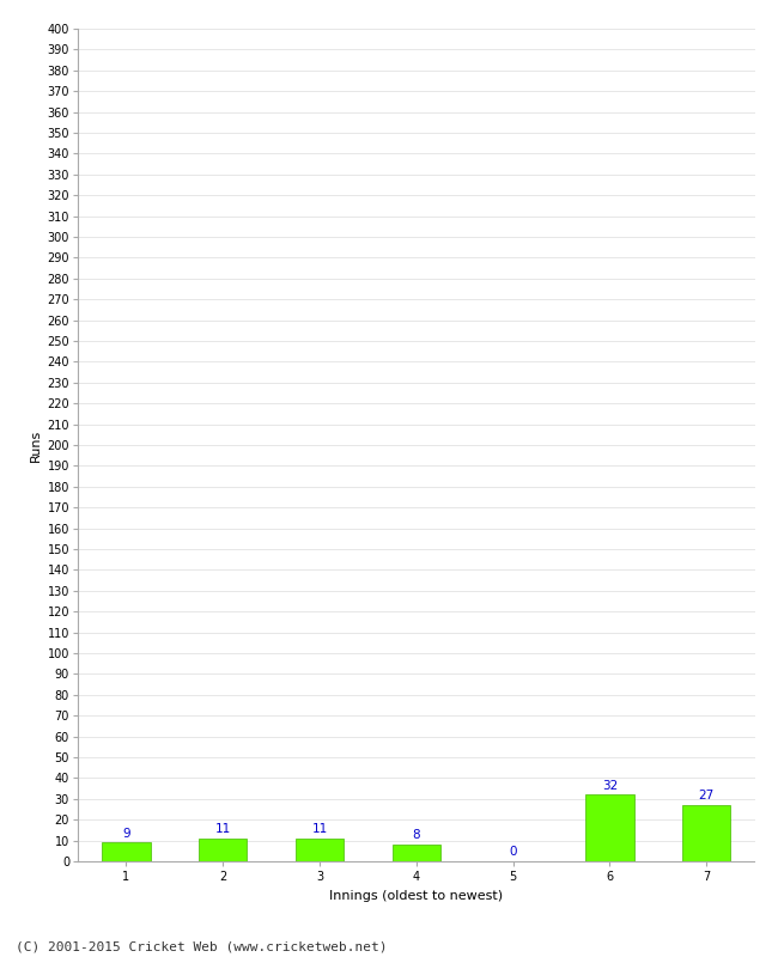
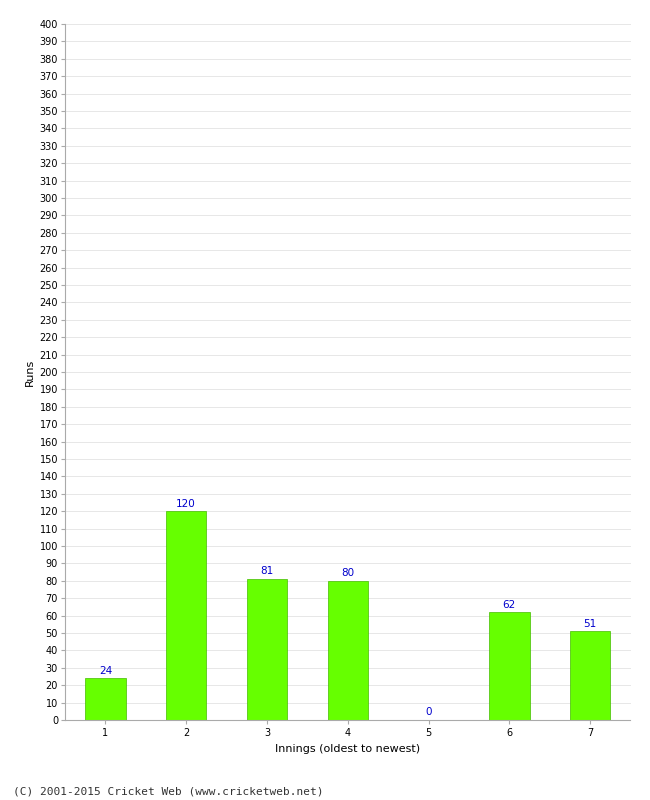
1: 9 -> 24
2: 11 -> 120
3: 11 -> 81
4: 8 -> 80
6: 32 -> 62
7: 27 -> 51
